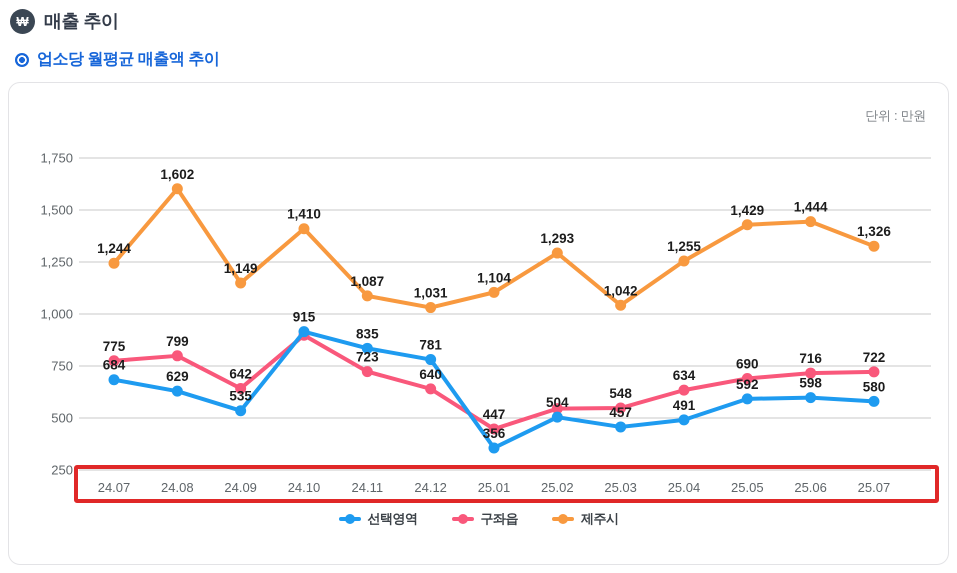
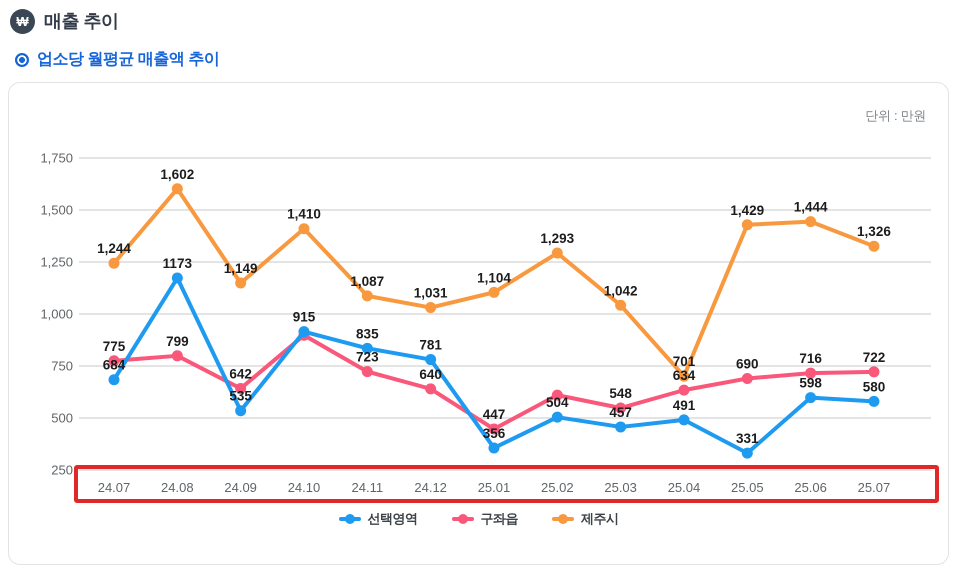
선택영역/24.08: 629 -> 1173
구좌읍/25.02: 540 -> 610
제주시/25.04: 1,255 -> 701
선택영역/25.05: 592 -> 331
